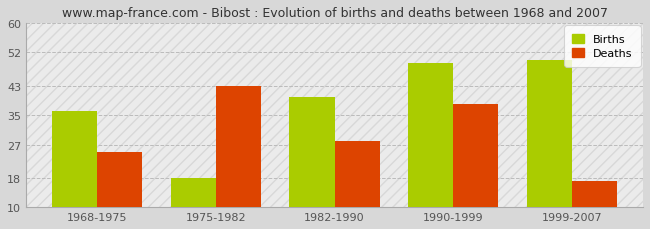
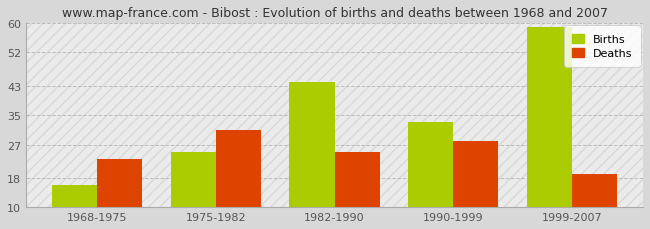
Births/1968-1975: 36 -> 16
Deaths/1968-1975: 25 -> 23
Births/1975-1982: 18 -> 25
Deaths/1975-1982: 43 -> 31
Births/1982-1990: 40 -> 44
Deaths/1982-1990: 28 -> 25
Births/1990-1999: 49 -> 33
Deaths/1990-1999: 38 -> 28
Births/1999-2007: 50 -> 59
Deaths/1999-2007: 17 -> 19
